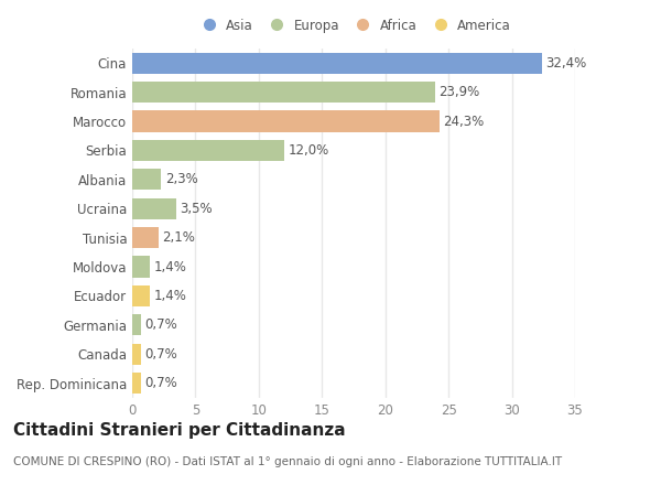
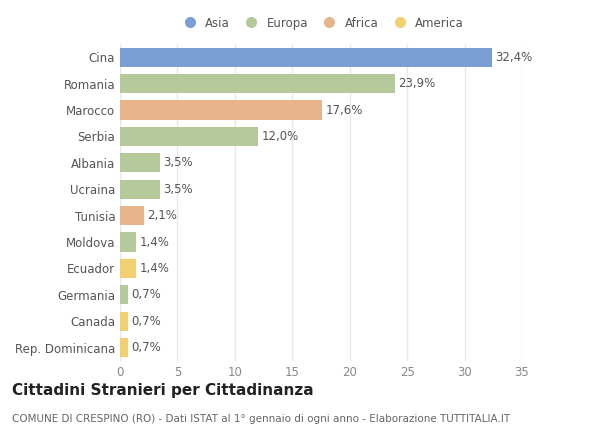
Marocco: 24,3% -> 17,6%
Albania: 2,3% -> 3,5%
